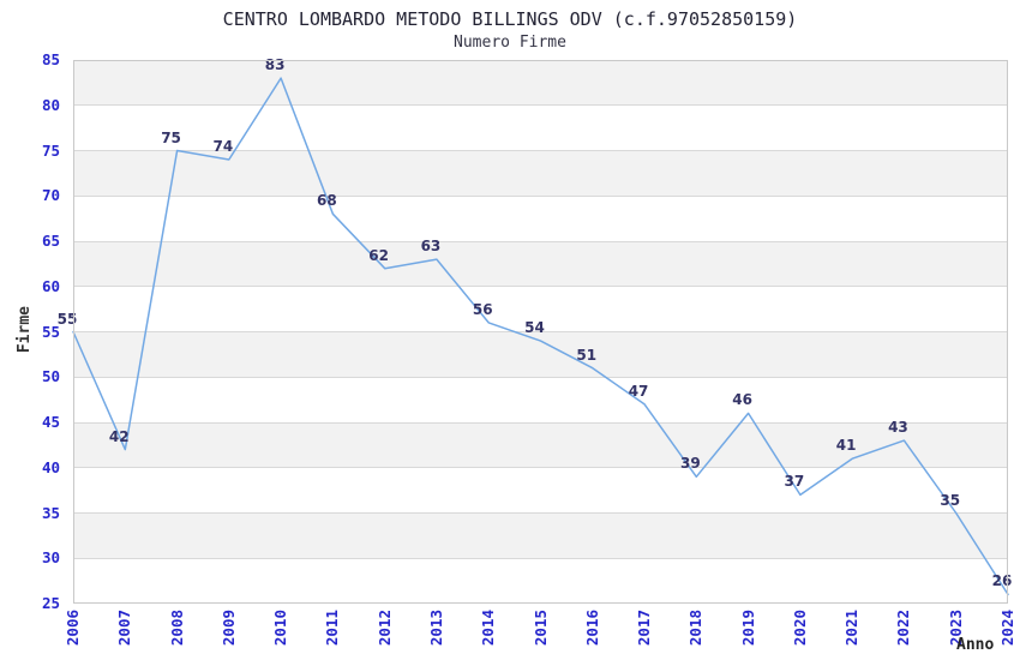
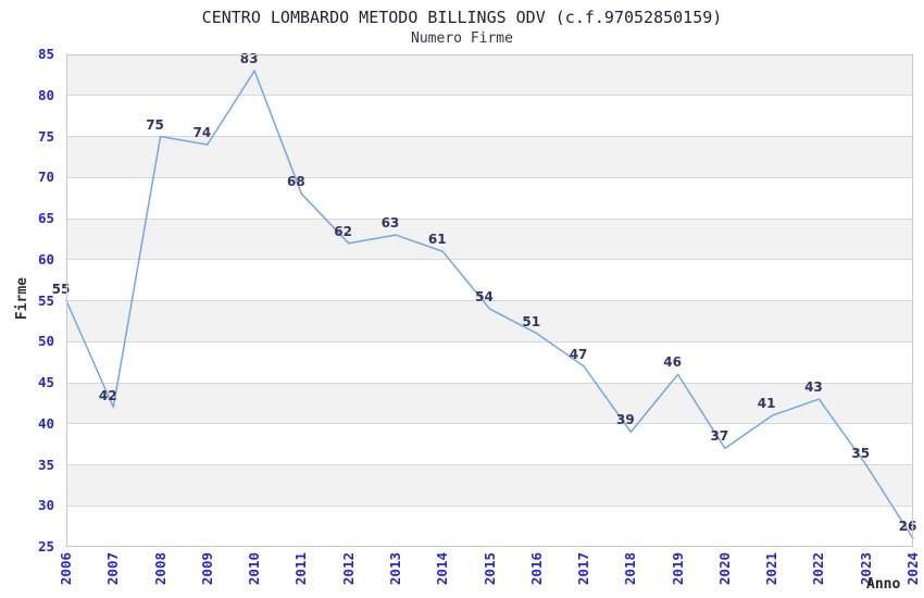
2014: 56 -> 61
